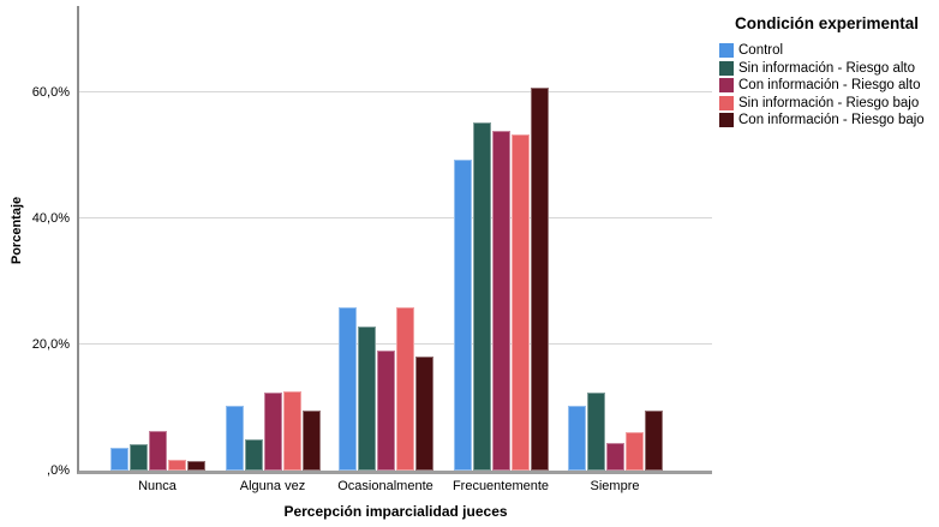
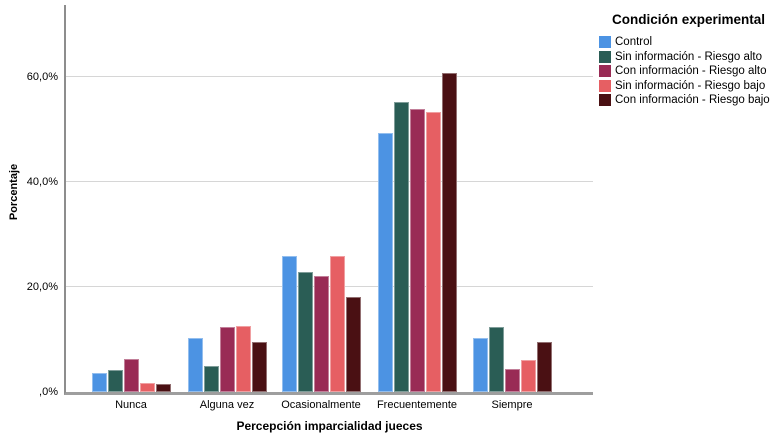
Con información - Riesgo alto/Ocasionalmente: 19% -> 22%
